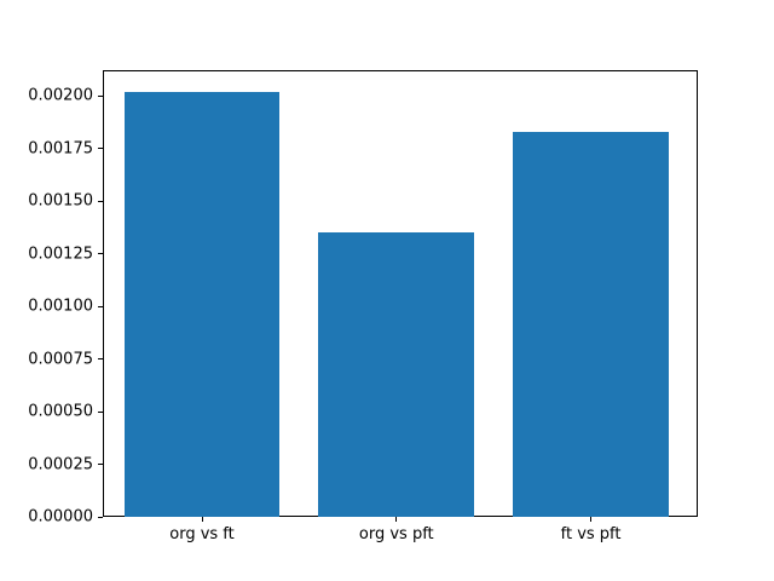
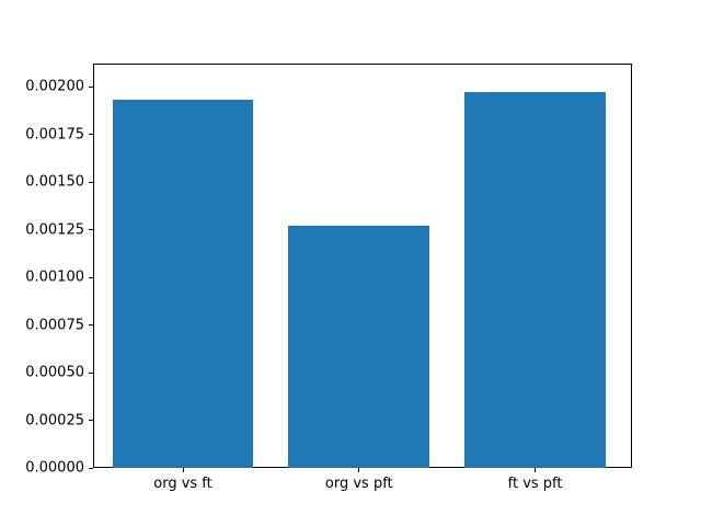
org vs ft: 0.00202 -> 0.00193
org vs pft: 0.00135 -> 0.00127
ft vs pft: 0.00183 -> 0.00197
